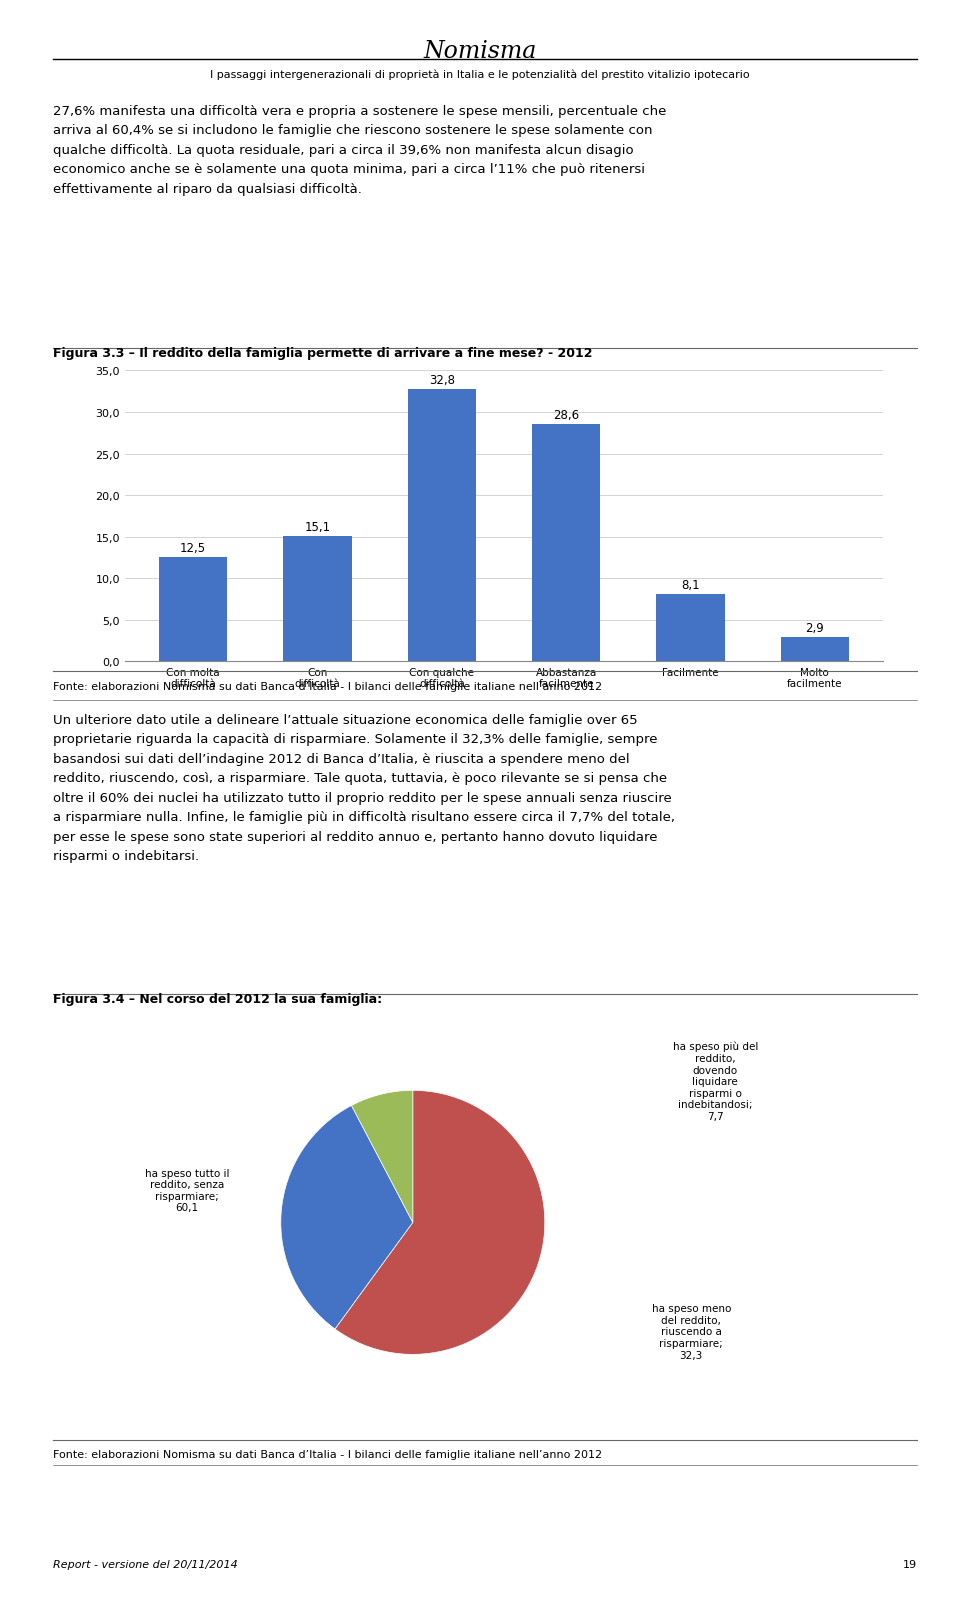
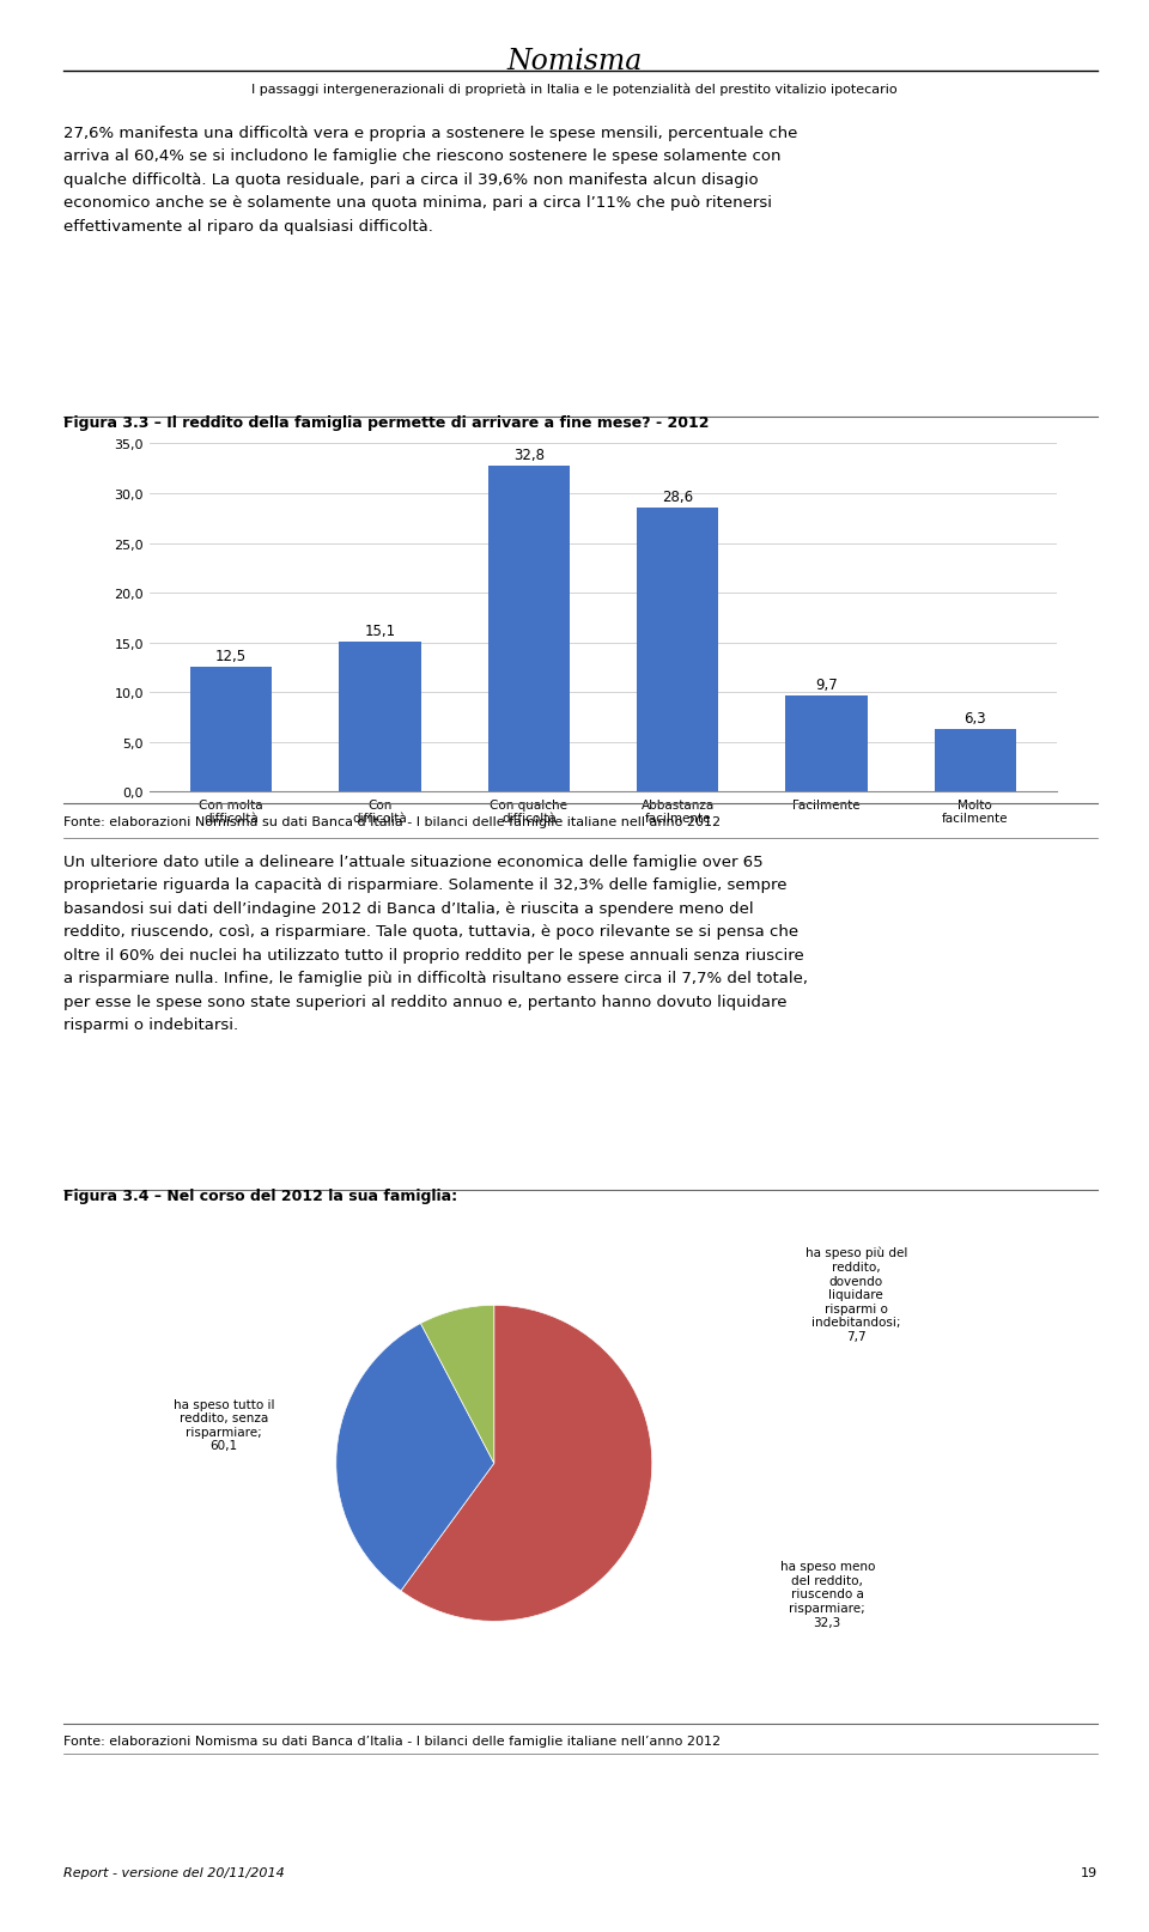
Facilmente: 8,1 -> 9,7
Molto facilmente: 2,9 -> 6,3
